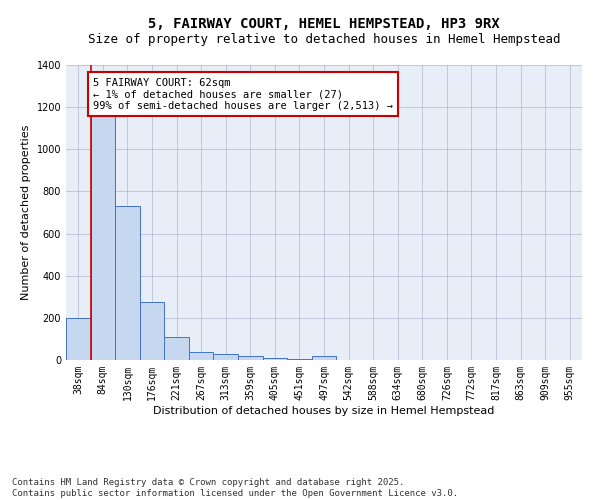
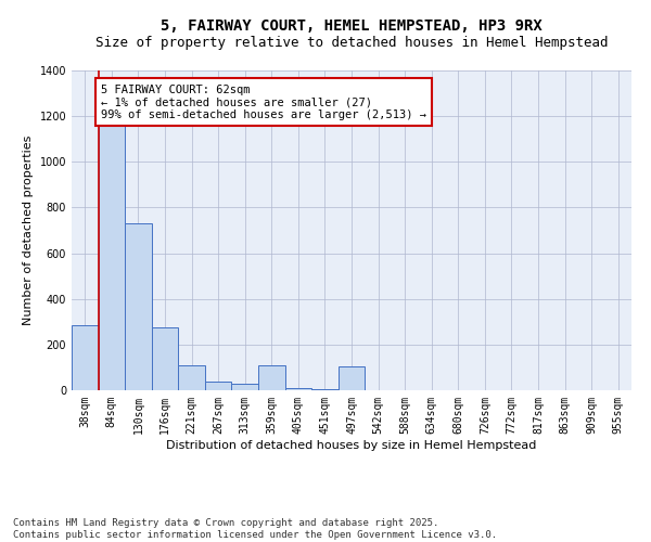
38sqm: 197 -> 285
359sqm: 20 -> 110
497sqm: 20 -> 105
